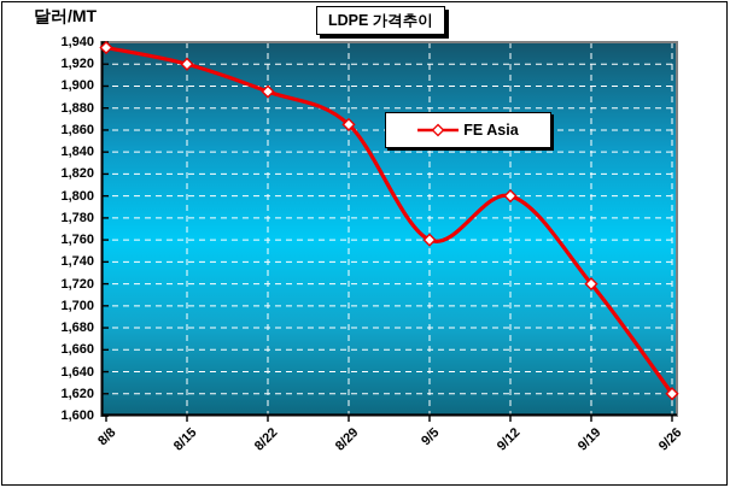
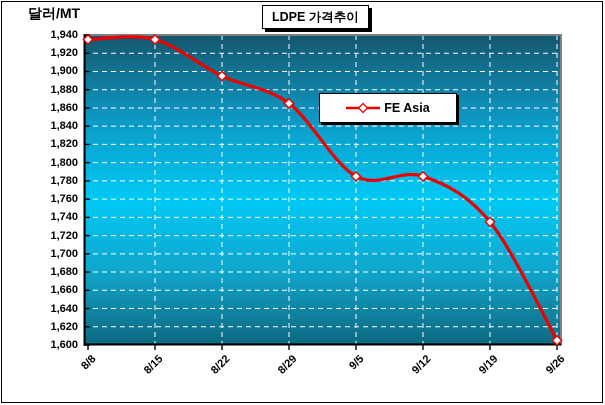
8/15: 1920 -> 1940
9/5: 1760 -> 1780
9/12: 1800 -> 1780
9/19: 1720 -> 1740
9/26: 1620 -> 1600
